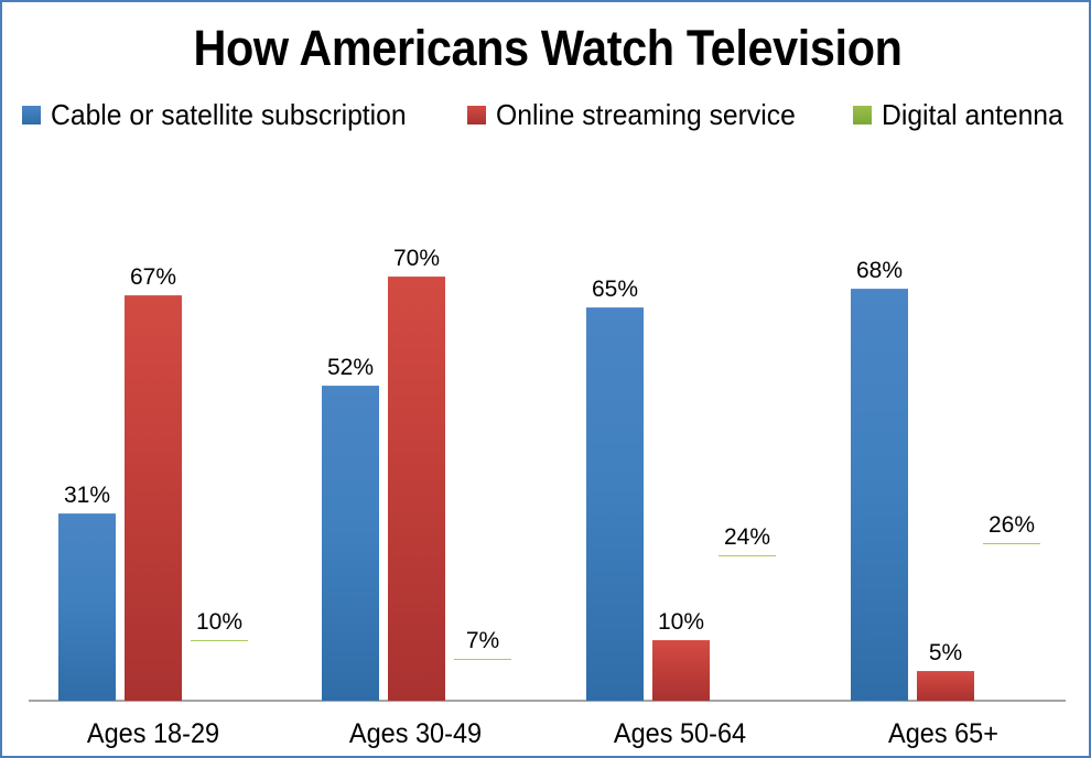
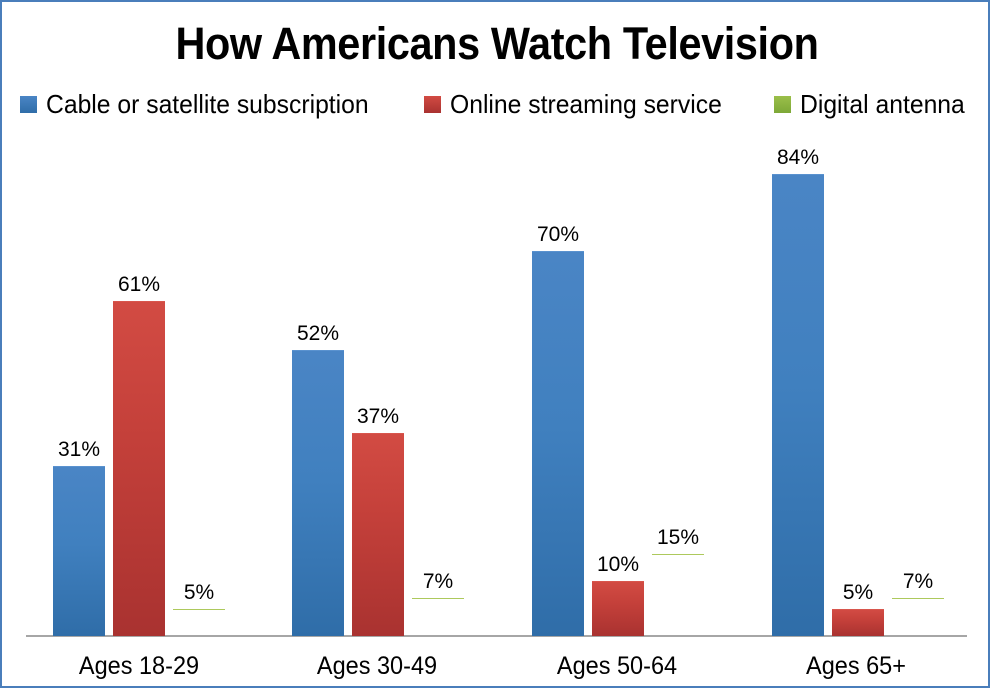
Online streaming service/Ages 18-29: 67% -> 61%
Digital antenna/Ages 18-29: 10% -> 5%
Online streaming service/Ages 30-49: 70% -> 37%
Cable or satellite subscription/Ages 50-64: 65% -> 70%
Digital antenna/Ages 50-64: 24% -> 15%
Cable or satellite subscription/Ages 65+: 68% -> 84%
Digital antenna/Ages 65+: 26% -> 7%
